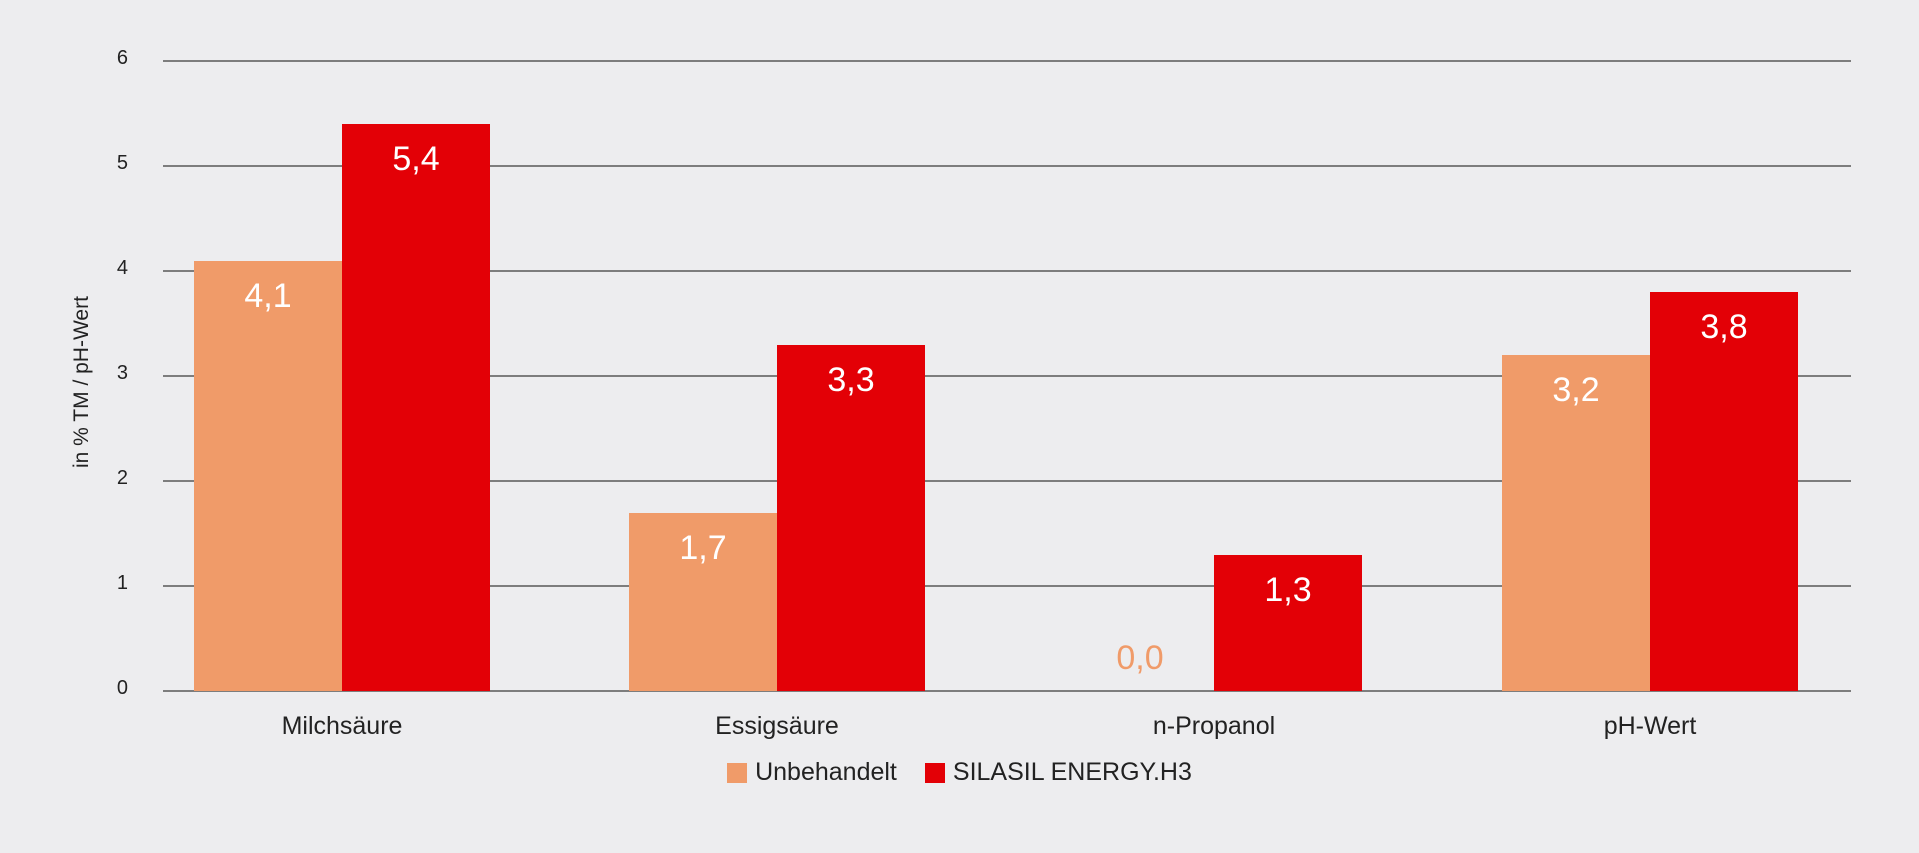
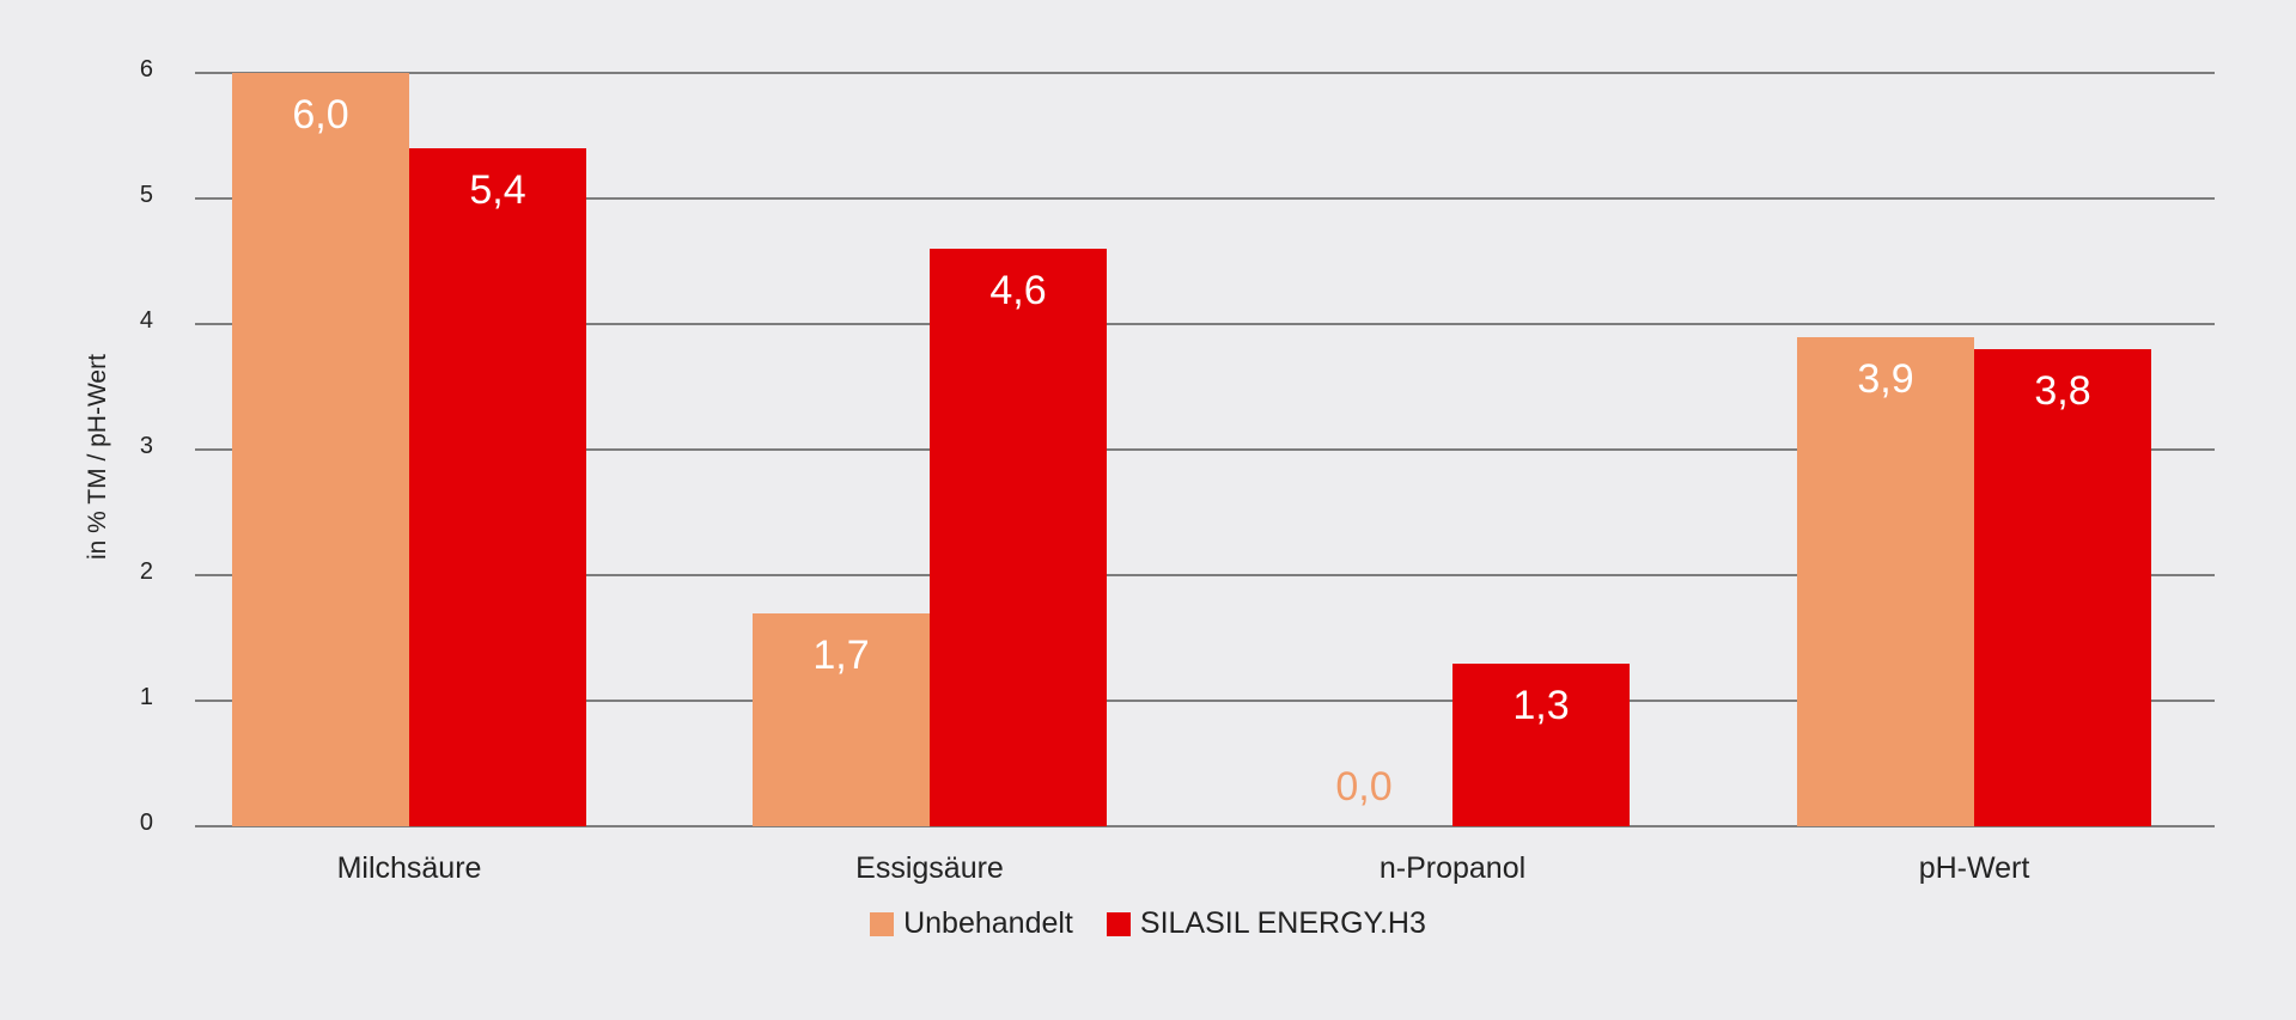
Unbehandelt/Milchsäure: 4,1 -> 6,0
SILASIL ENERGY.H3/Essigsäure: 3,3 -> 4,6
Unbehandelt/pH-Wert: 3,2 -> 3,9
